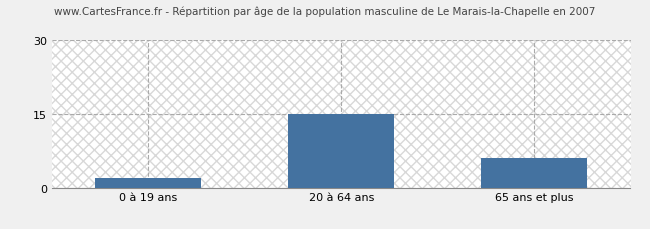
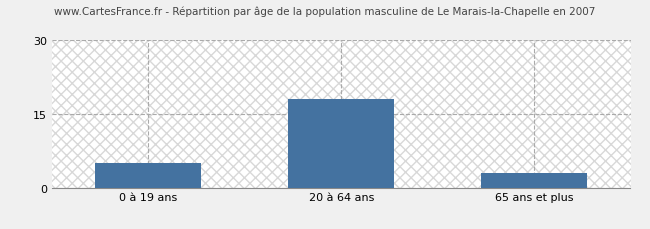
0 à 19 ans: 2 -> 5
20 à 64 ans: 15 -> 18
65 ans et plus: 6 -> 3
